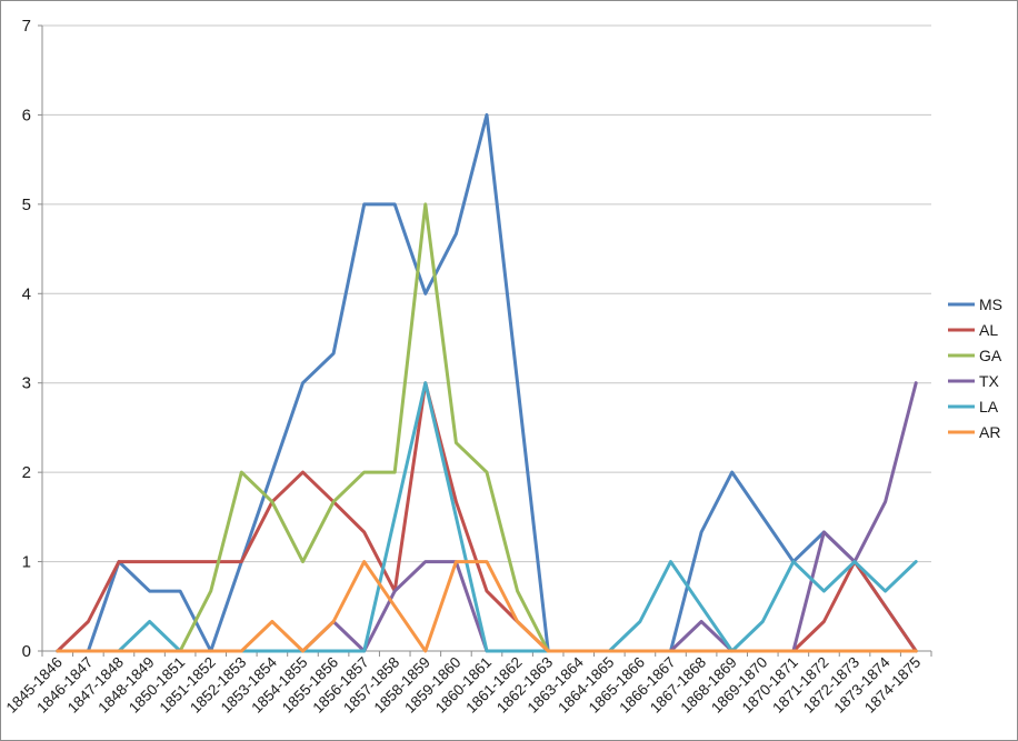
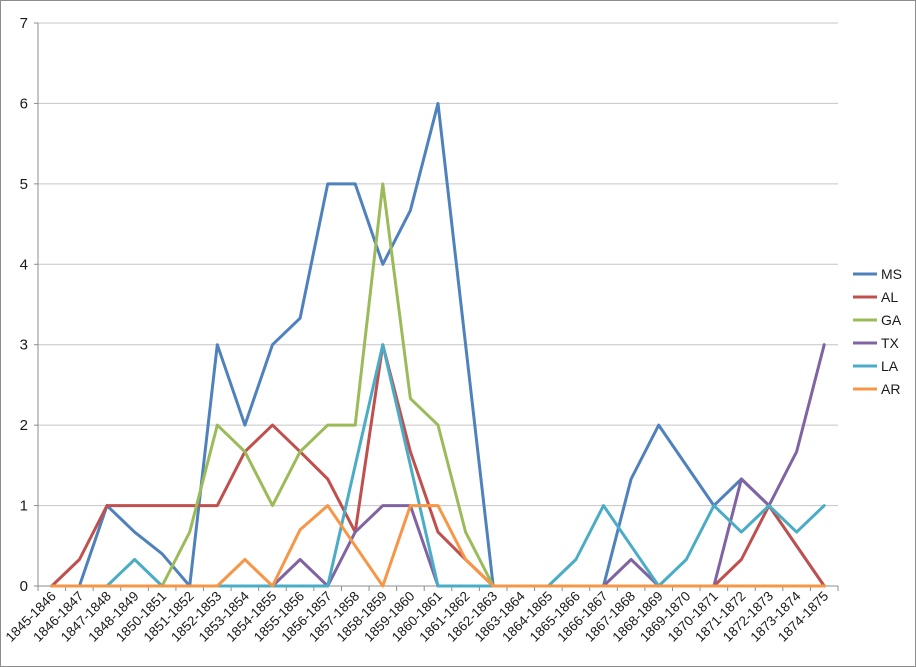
MS/1850-1851: 0.7 -> 0.4
MS/1852-1853: 1.0 -> 3.0
AR/1855-1856: 0.3 -> 0.7
